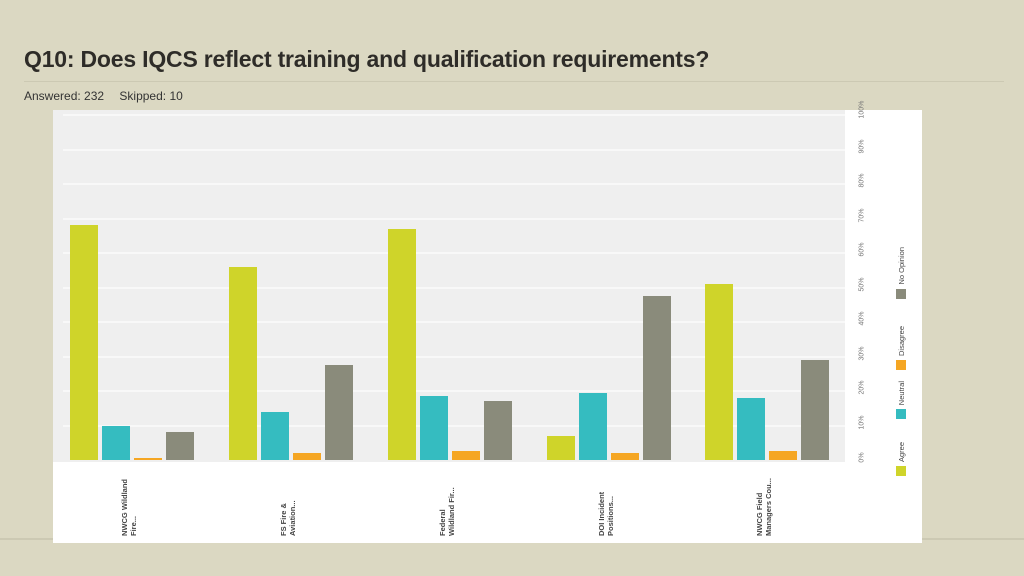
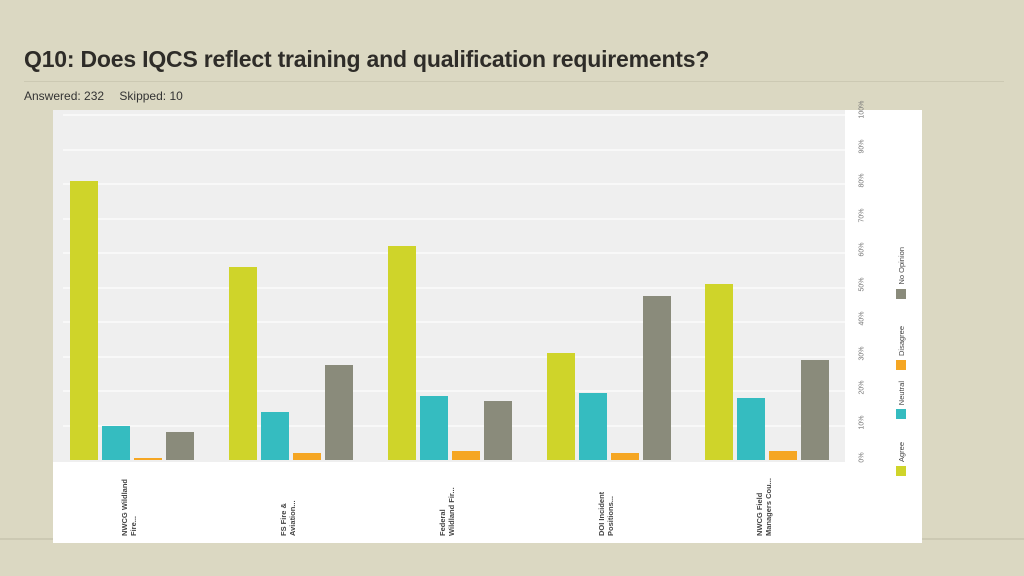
Agree/NWCG Wildland Fire...: 68% -> 81%
Agree/Federal Wildland Fir...: 67% -> 62%
Agree/DOI Incident Positions...: 7% -> 31%
